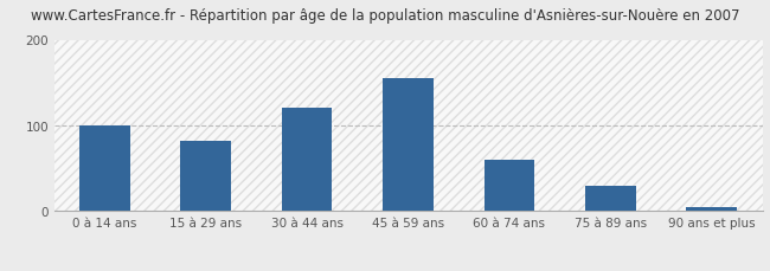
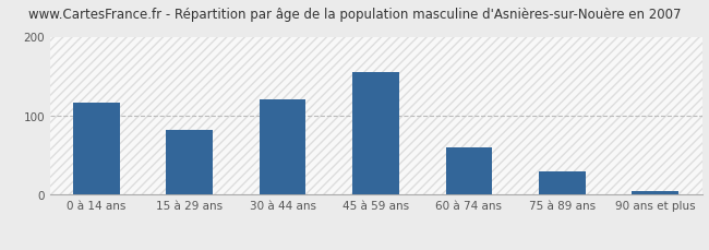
0 à 14 ans: 100 -> 116
